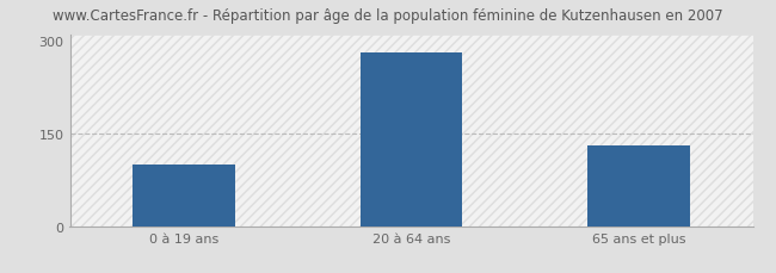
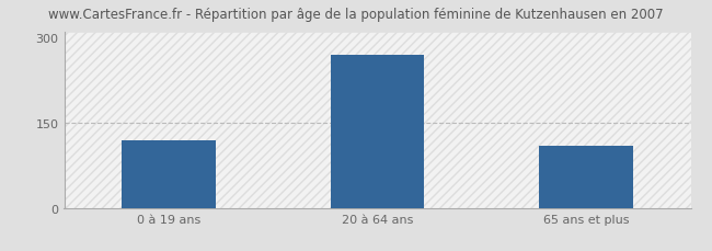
0 à 19 ans: 100 -> 120
20 à 64 ans: 280 -> 270
65 ans et plus: 130 -> 110
